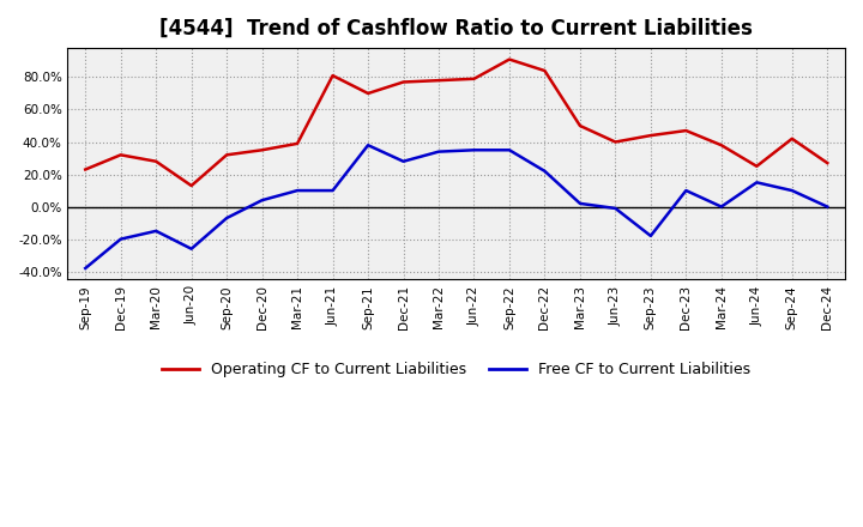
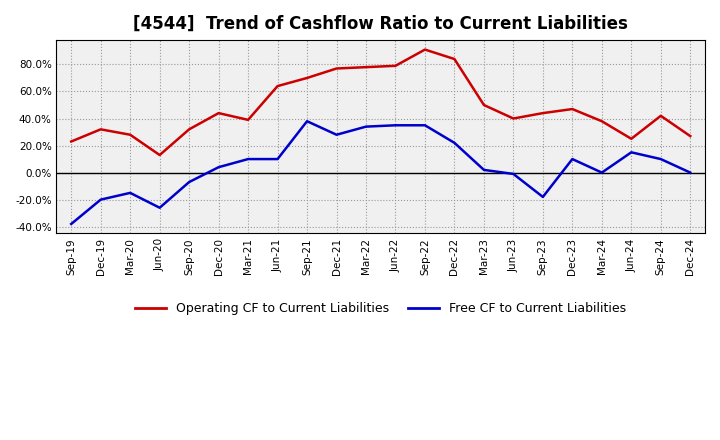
Operating CF to Current Liabilities/Dec-20: 35% -> 44%
Operating CF to Current Liabilities/Jun-21: 81% -> 64%
